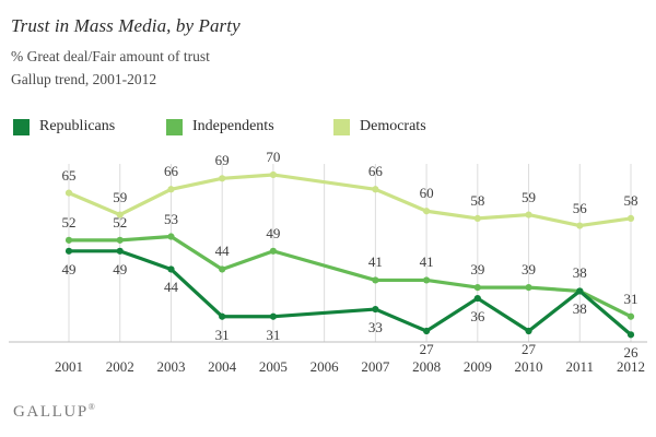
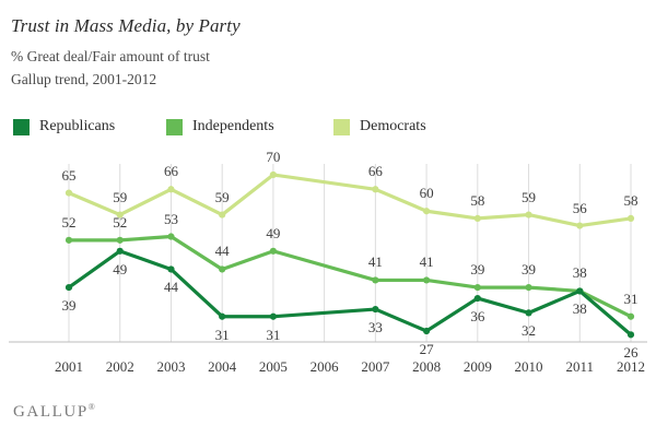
Republicans/2001: 49 -> 39
Democrats/2004: 69 -> 59
Republicans/2010: 27 -> 32
